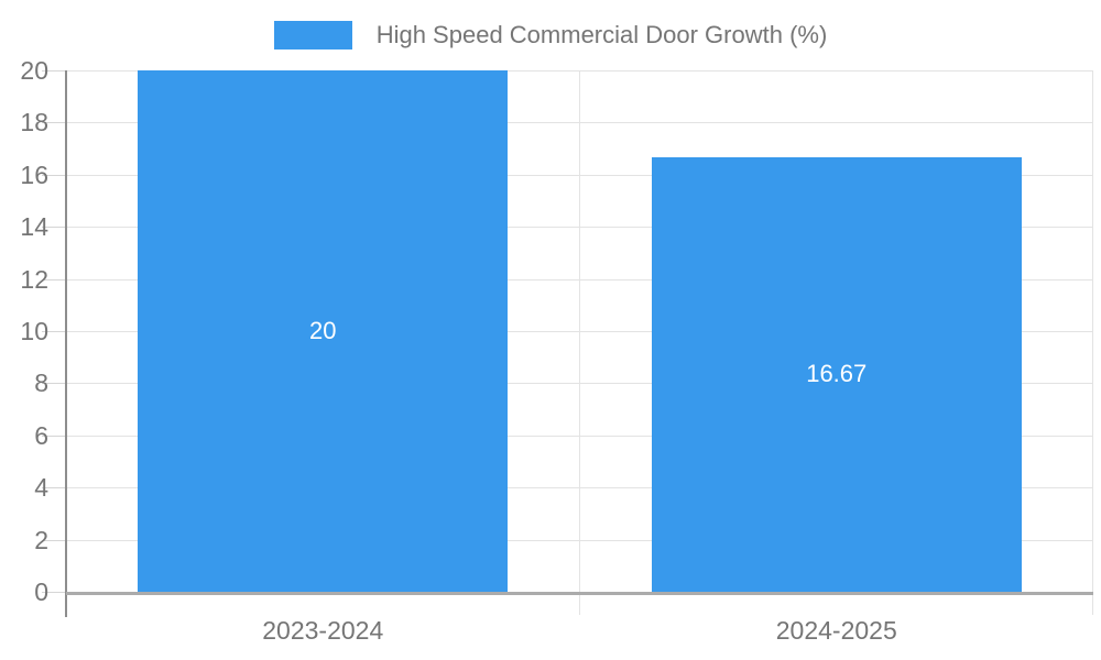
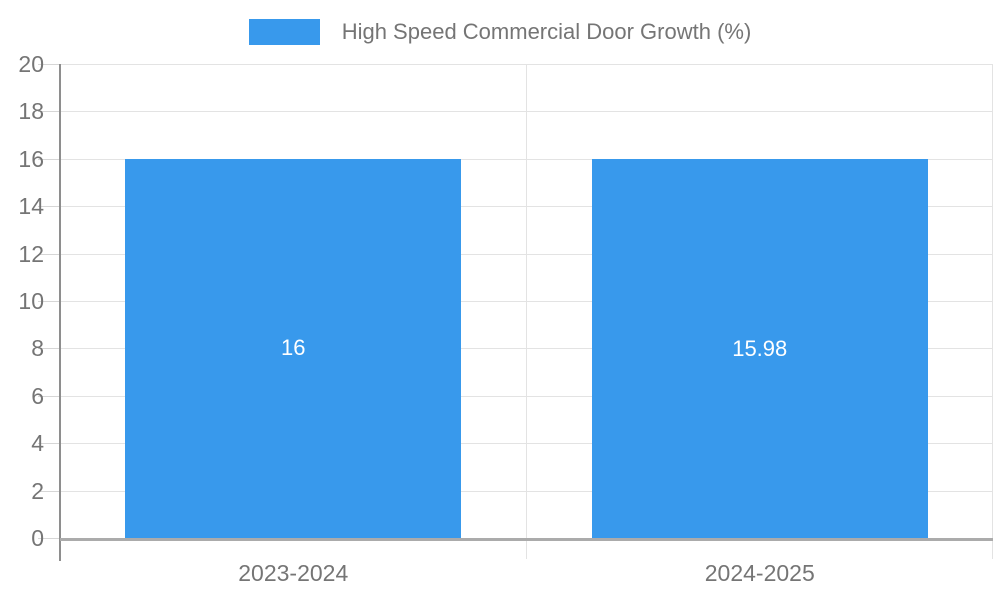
2023-2024: 20 -> 16
2024-2025: 16.67 -> 15.98
